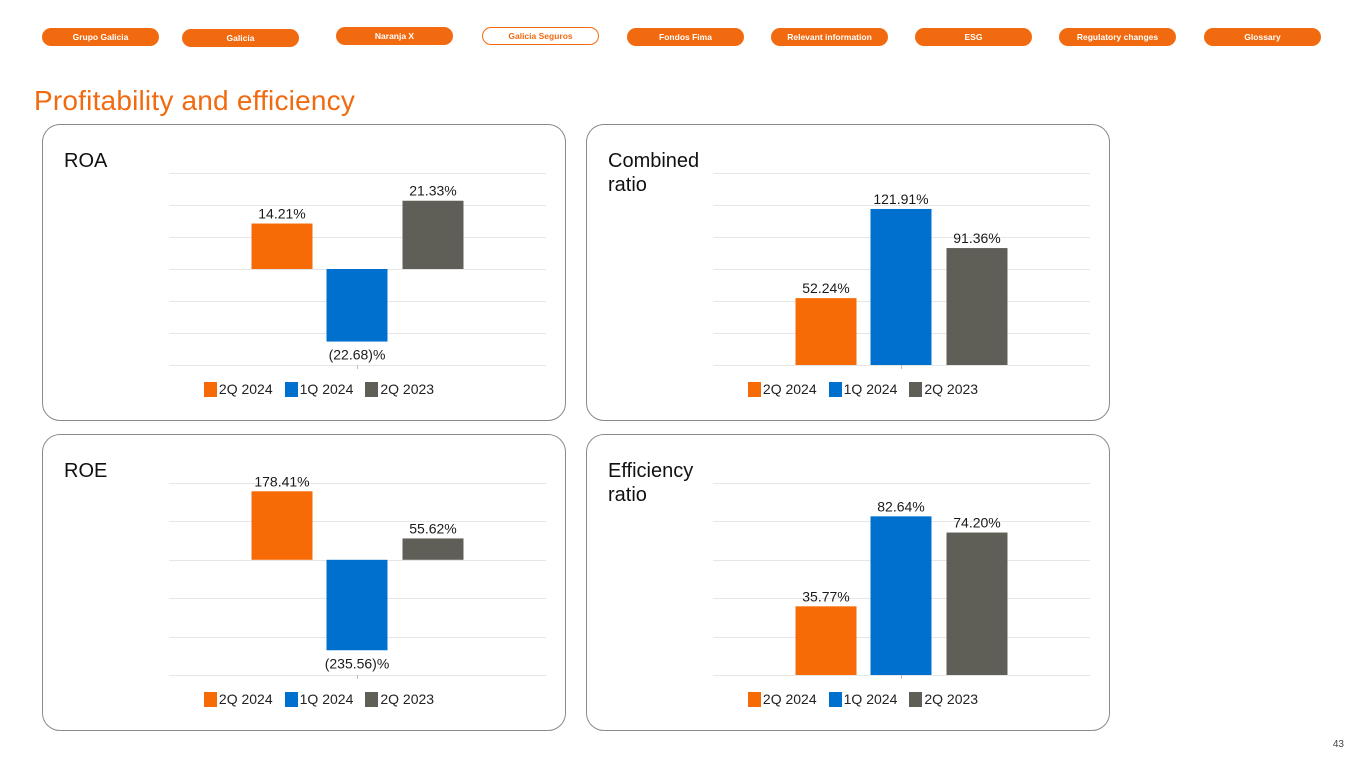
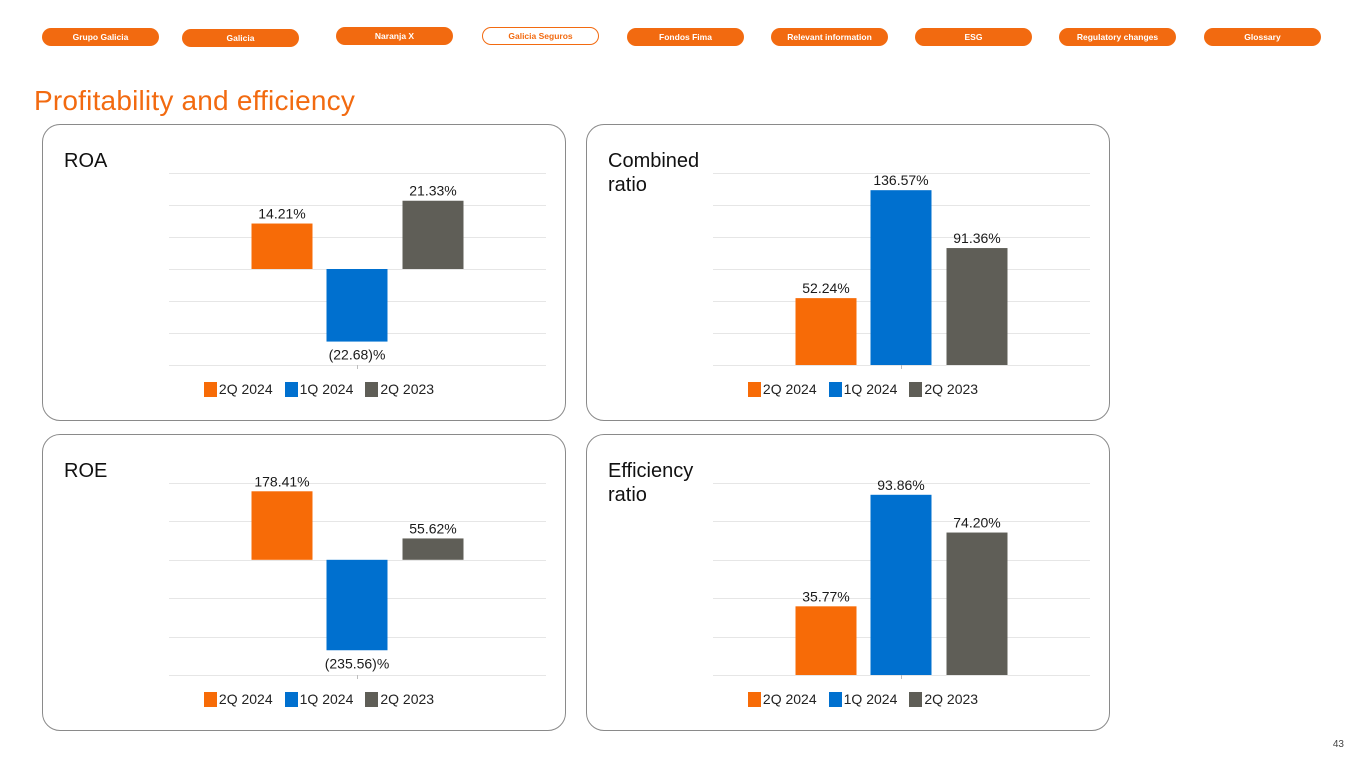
Combined ratio/1Q 2024: 121.91% -> 136.57%
Efficiency ratio/1Q 2024: 82.64% -> 93.86%
